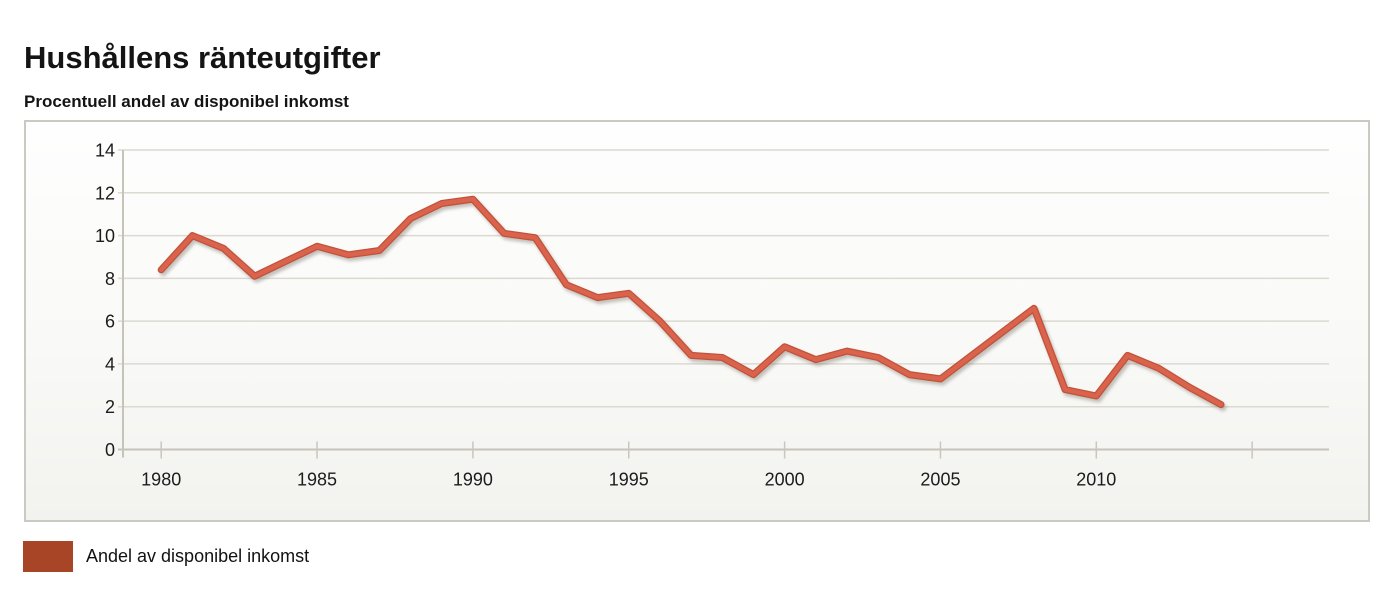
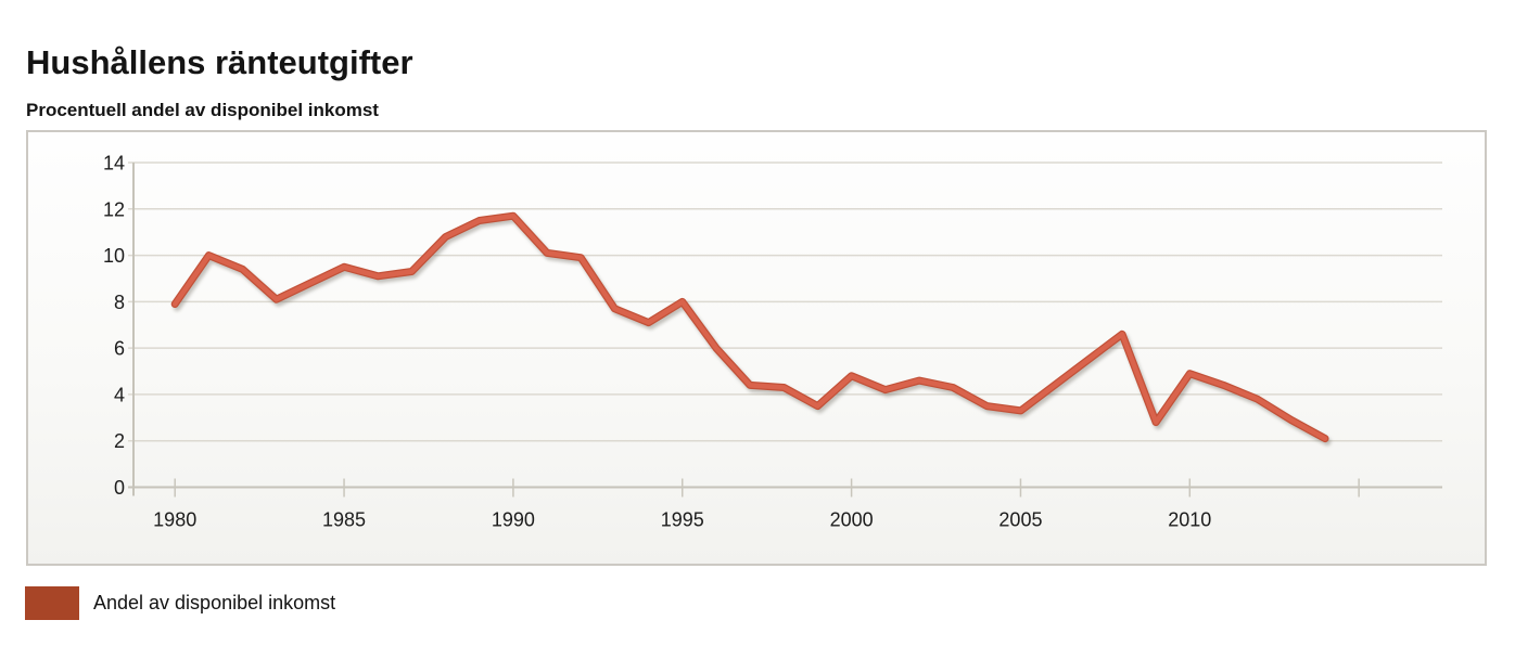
1980: 8.4 -> 7.9
1995: 7.3 -> 8.0
2010: 2.5 -> 4.9
